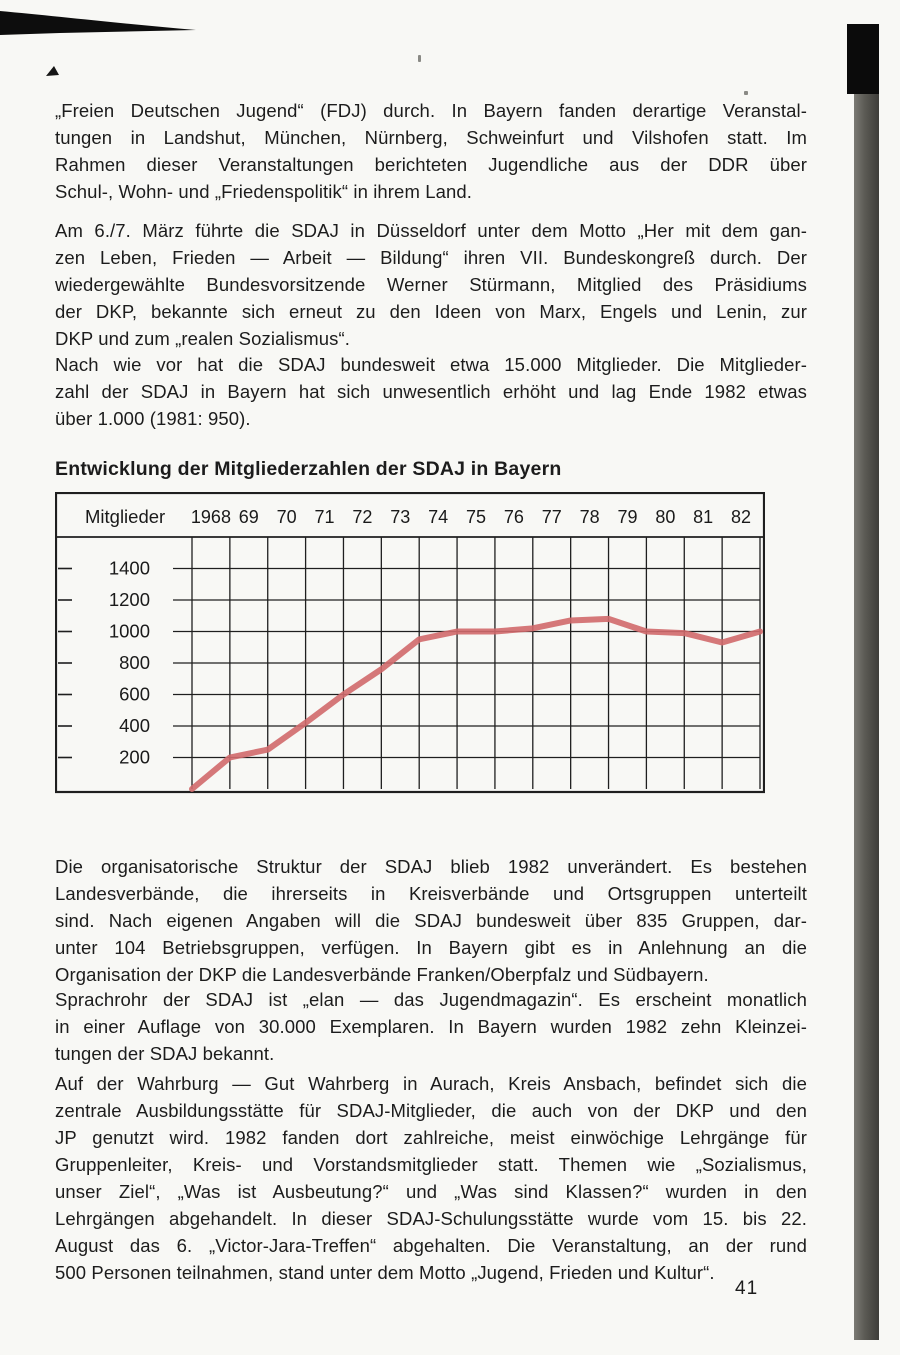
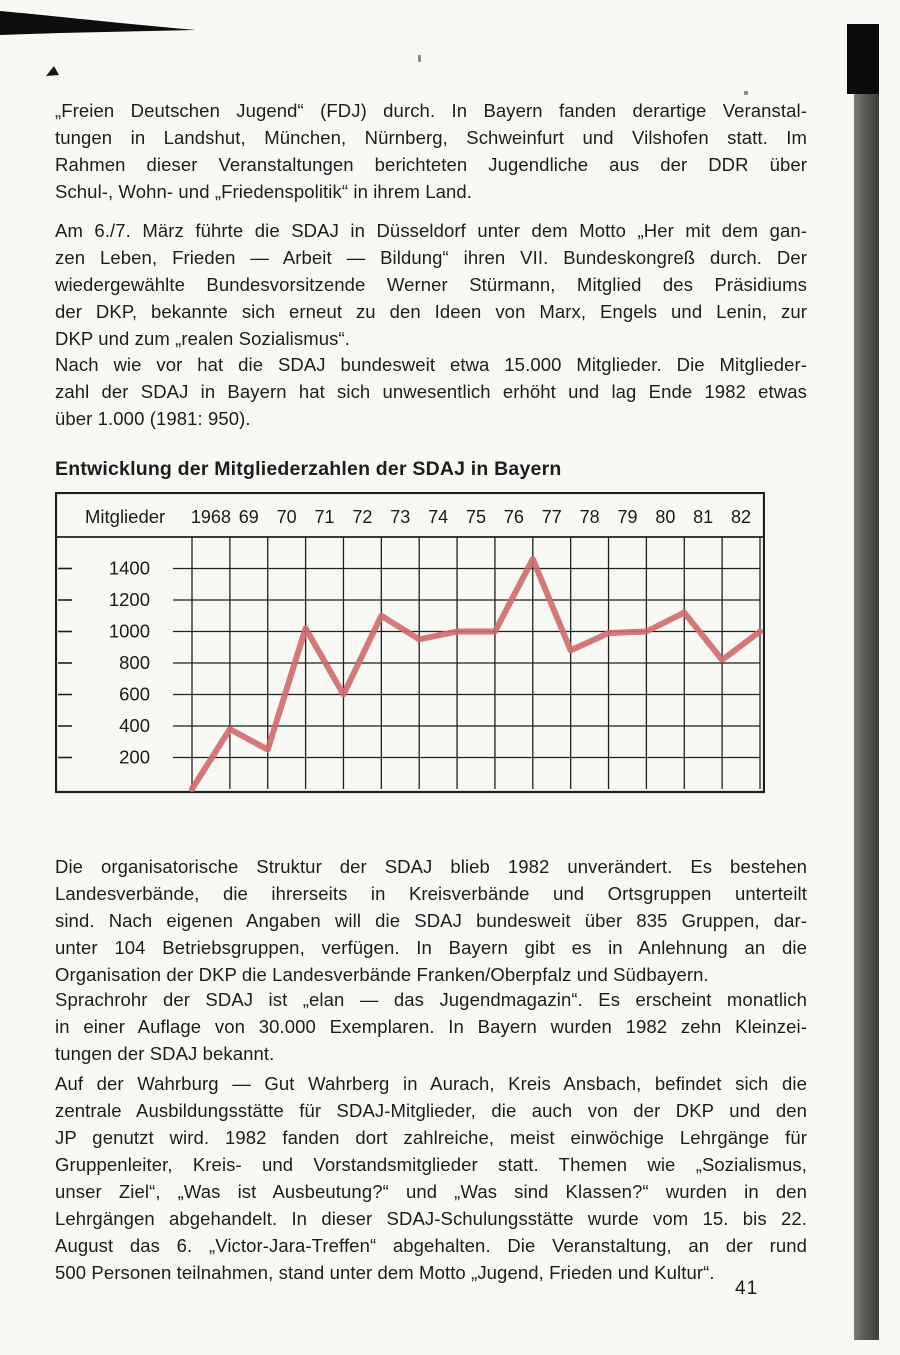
1968: 200 -> 380
70: 420 -> 1020
72: 760 -> 1100
76: 1020 -> 1460
77: 1070 -> 880
78: 1080 -> 990
80: 990 -> 1120
81: 930 -> 820
